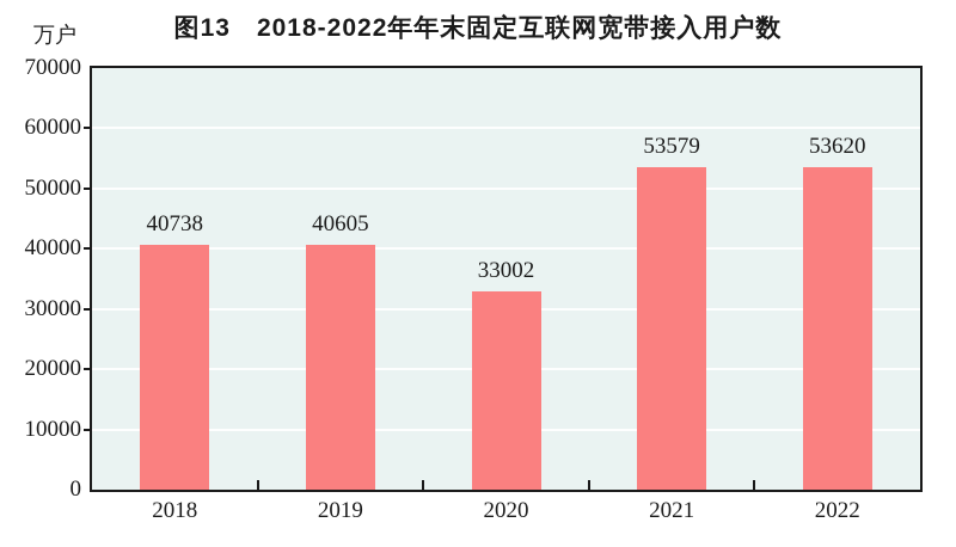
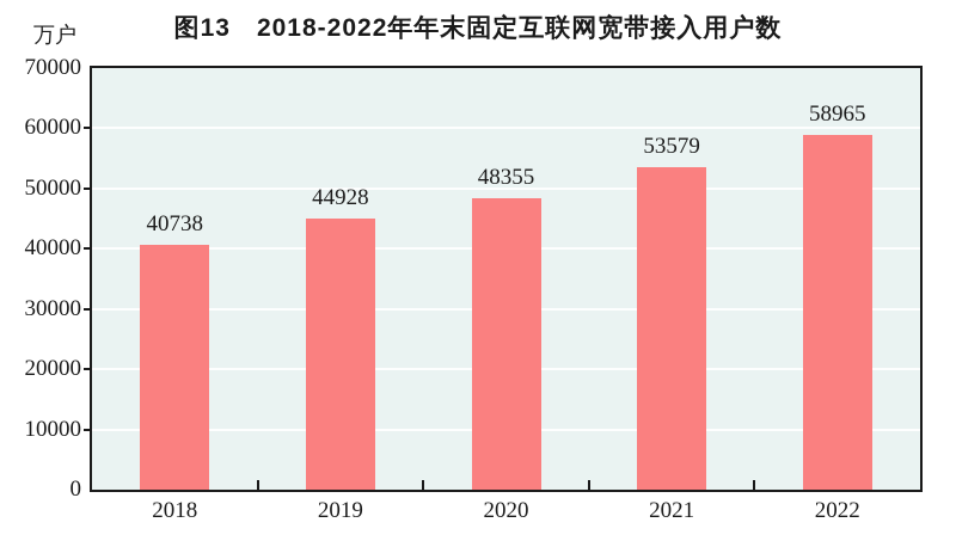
2019: 40605 -> 44928
2020: 33002 -> 48355
2022: 53620 -> 58965
